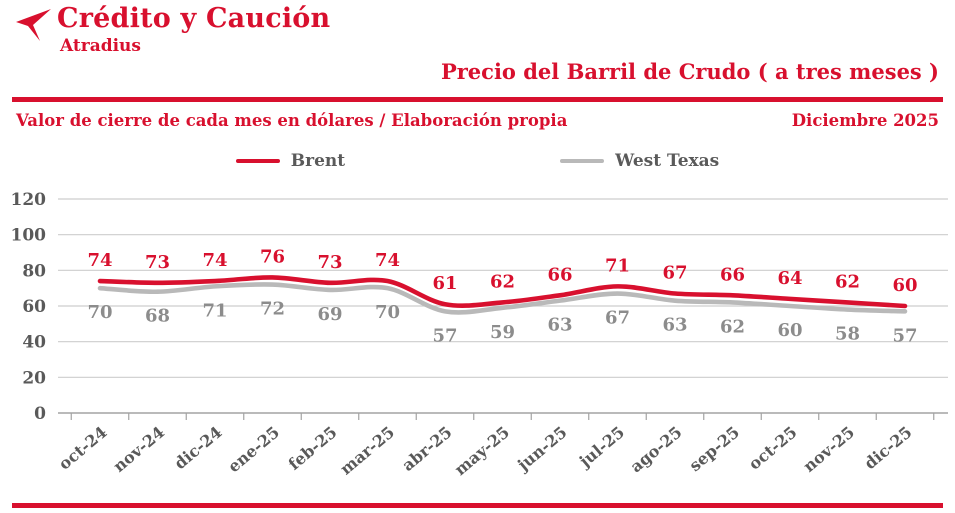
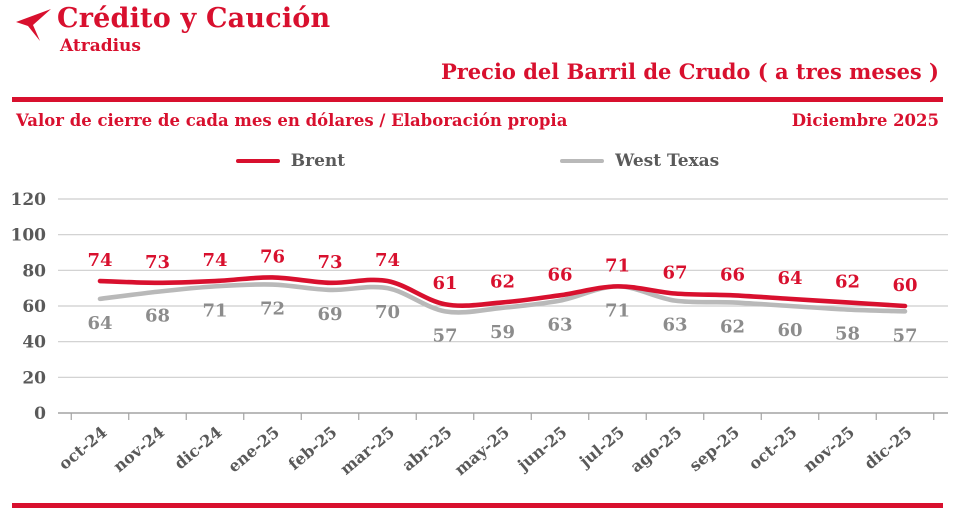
West Texas/oct-24: 70 -> 64
West Texas/jul-25: 67 -> 71
